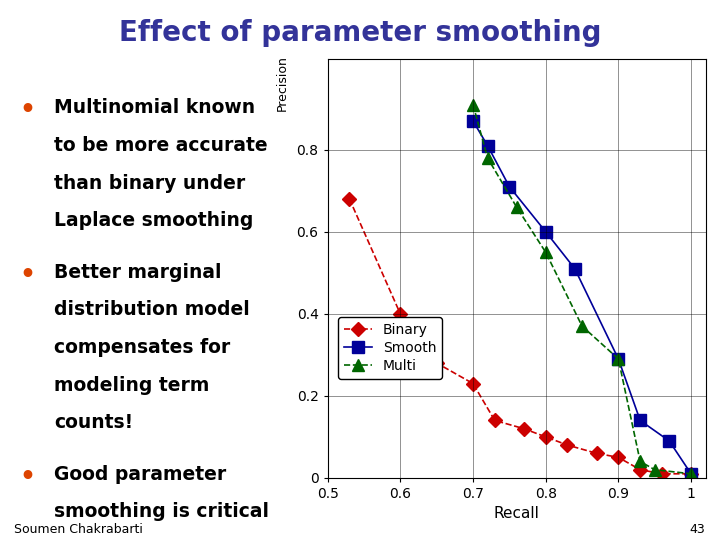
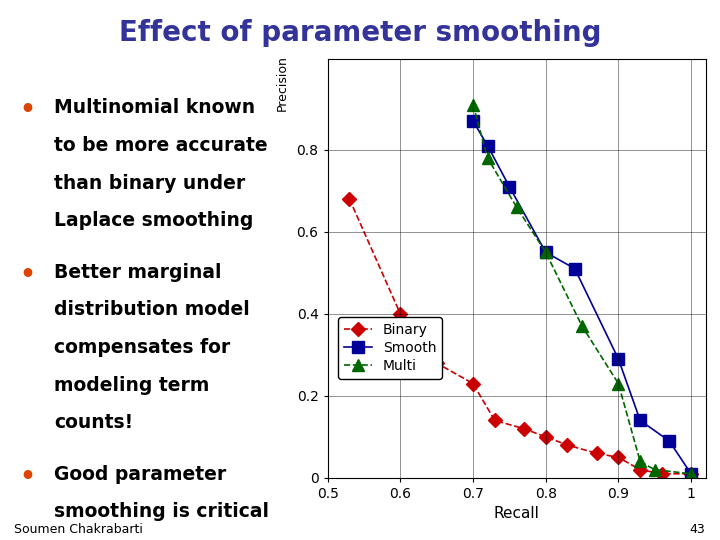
Smooth/0.8: 0.60 -> 0.55
Multi/0.9: 0.29 -> 0.23
